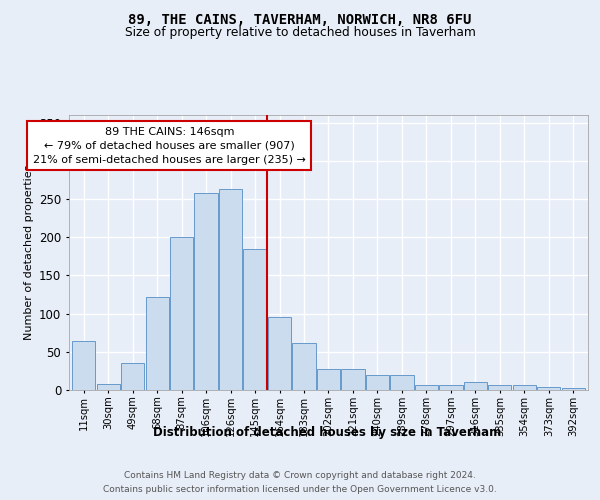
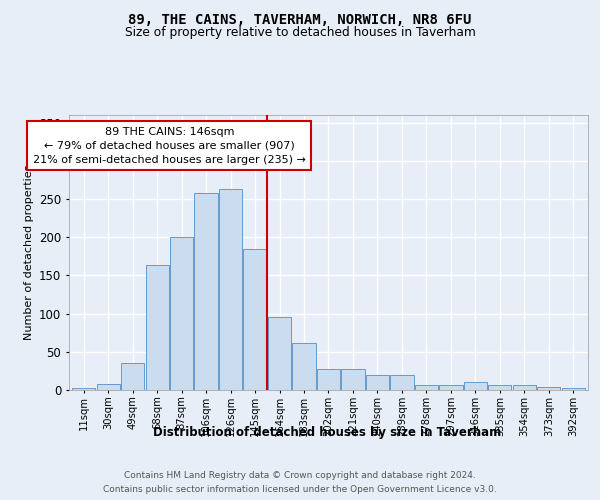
11sqm: 64 -> 2
68sqm: 122 -> 163
